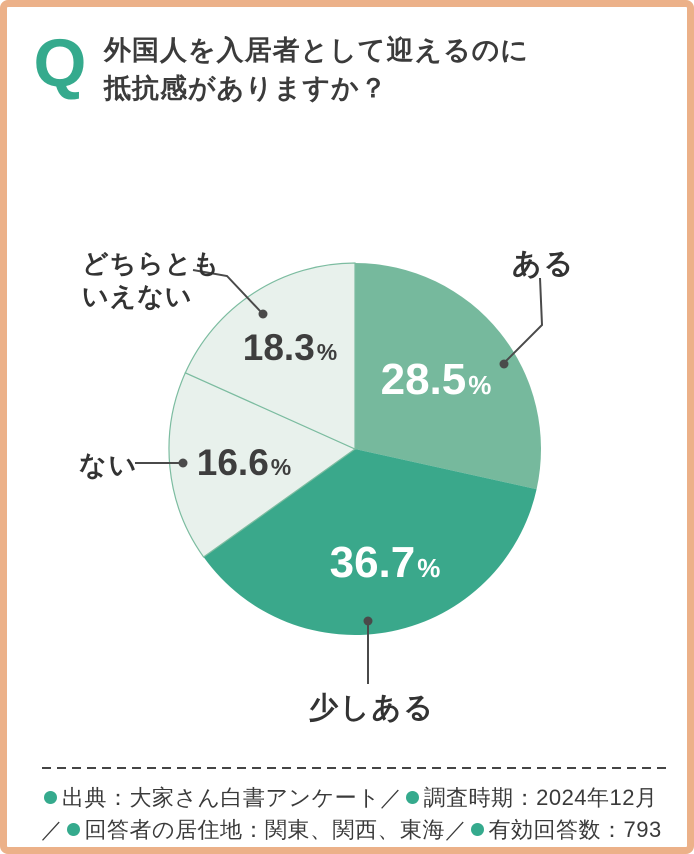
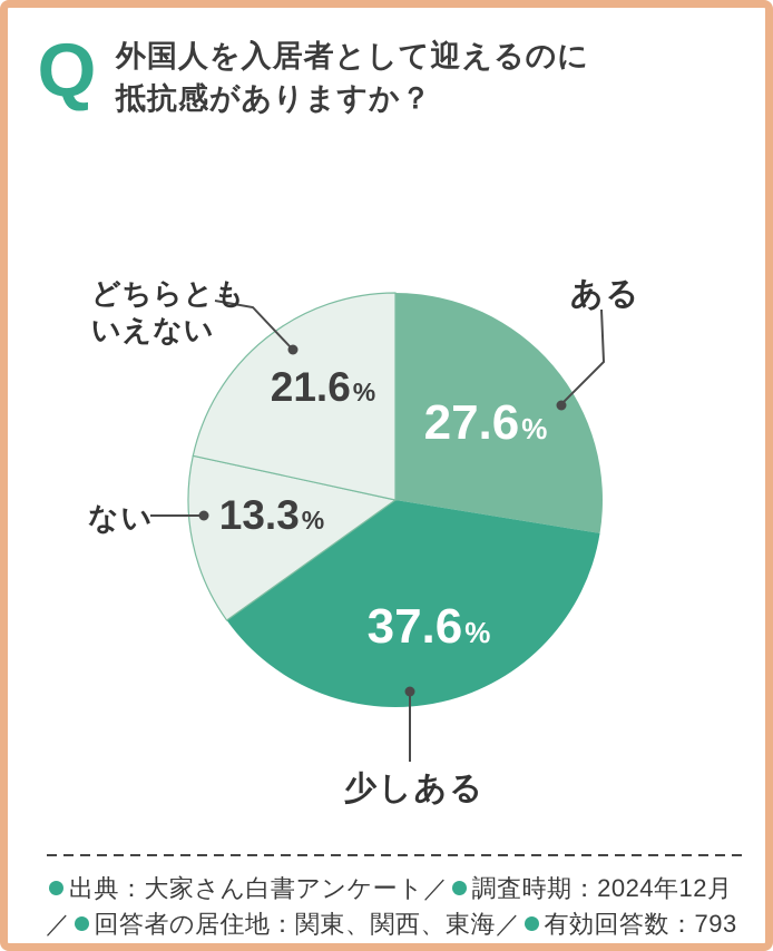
ある: 28.5 -> 27.6
少しある: 36.7 -> 37.6
ない: 16.6 -> 13.3
どちらともいえない: 18.3 -> 21.6
